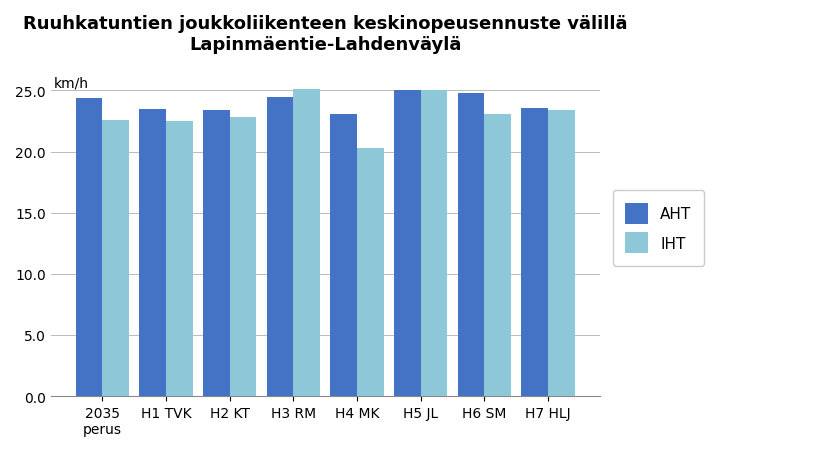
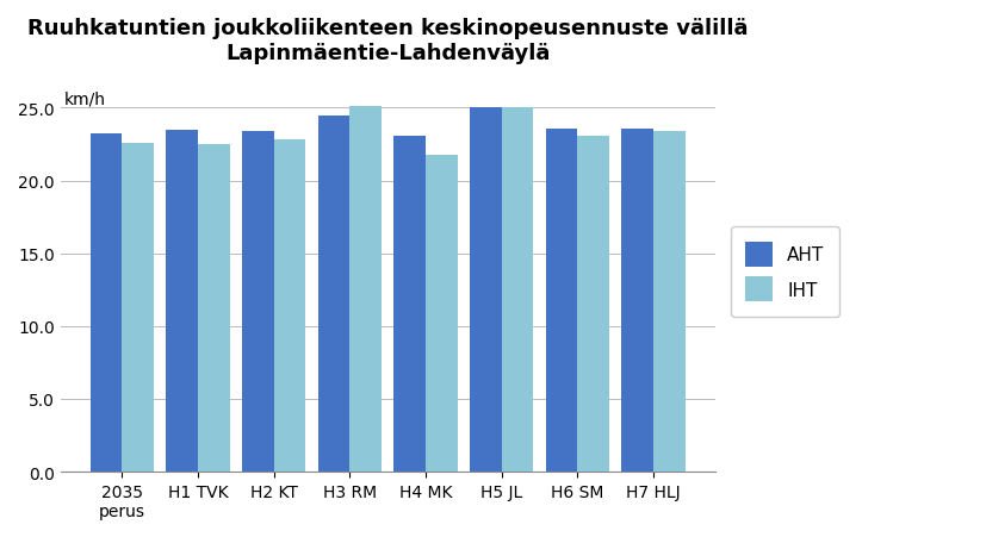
AHT/2035 perus: 24.4 -> 23.2
IHT/H4 MK: 20.3 -> 21.8
AHT/H6 SM: 24.8 -> 23.6
